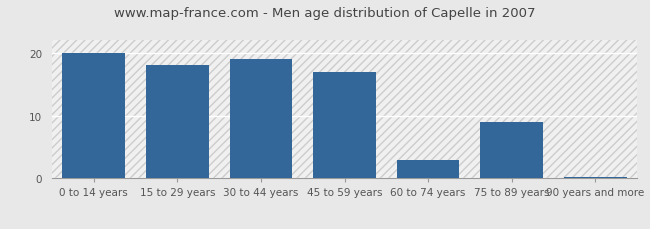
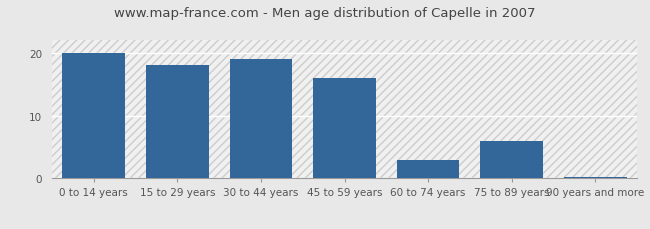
45 to 59 years: 17.0 -> 16.0
75 to 89 years: 9.0 -> 6.0
